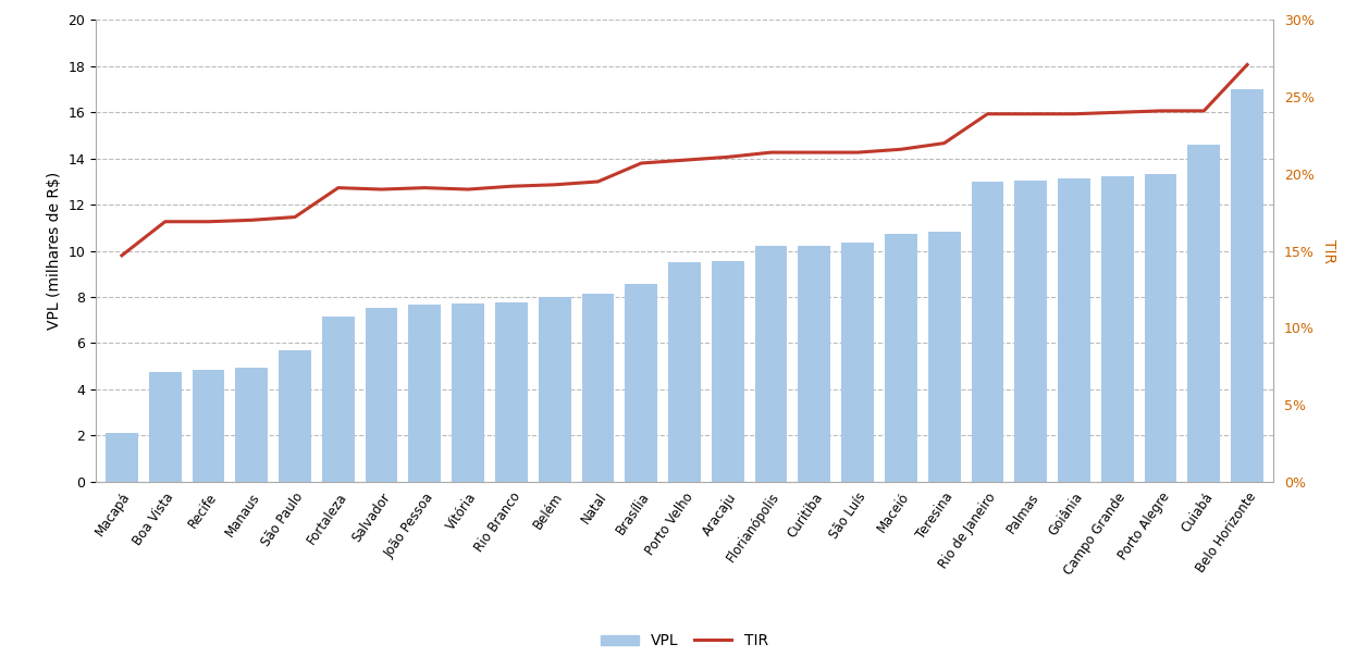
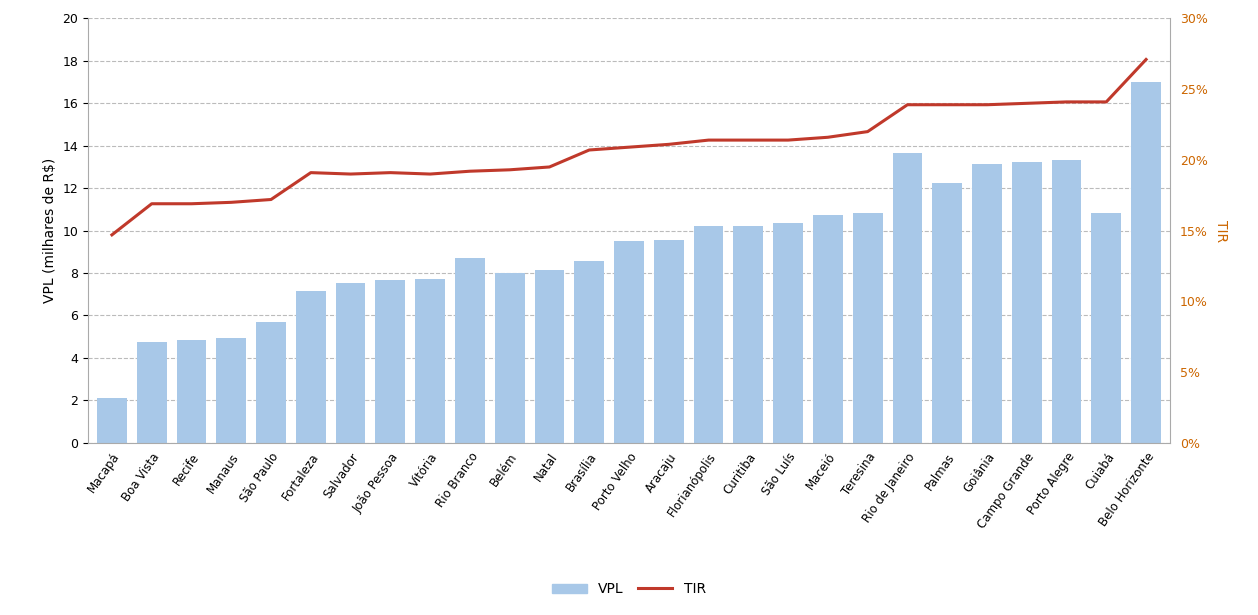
VPL/Rio Branco: 7.75 -> 8.70
VPL/Rio de Janeiro: 13.00 -> 13.65
VPL/Palmas: 13.05 -> 12.25
VPL/Cuiabá: 14.60 -> 10.85
